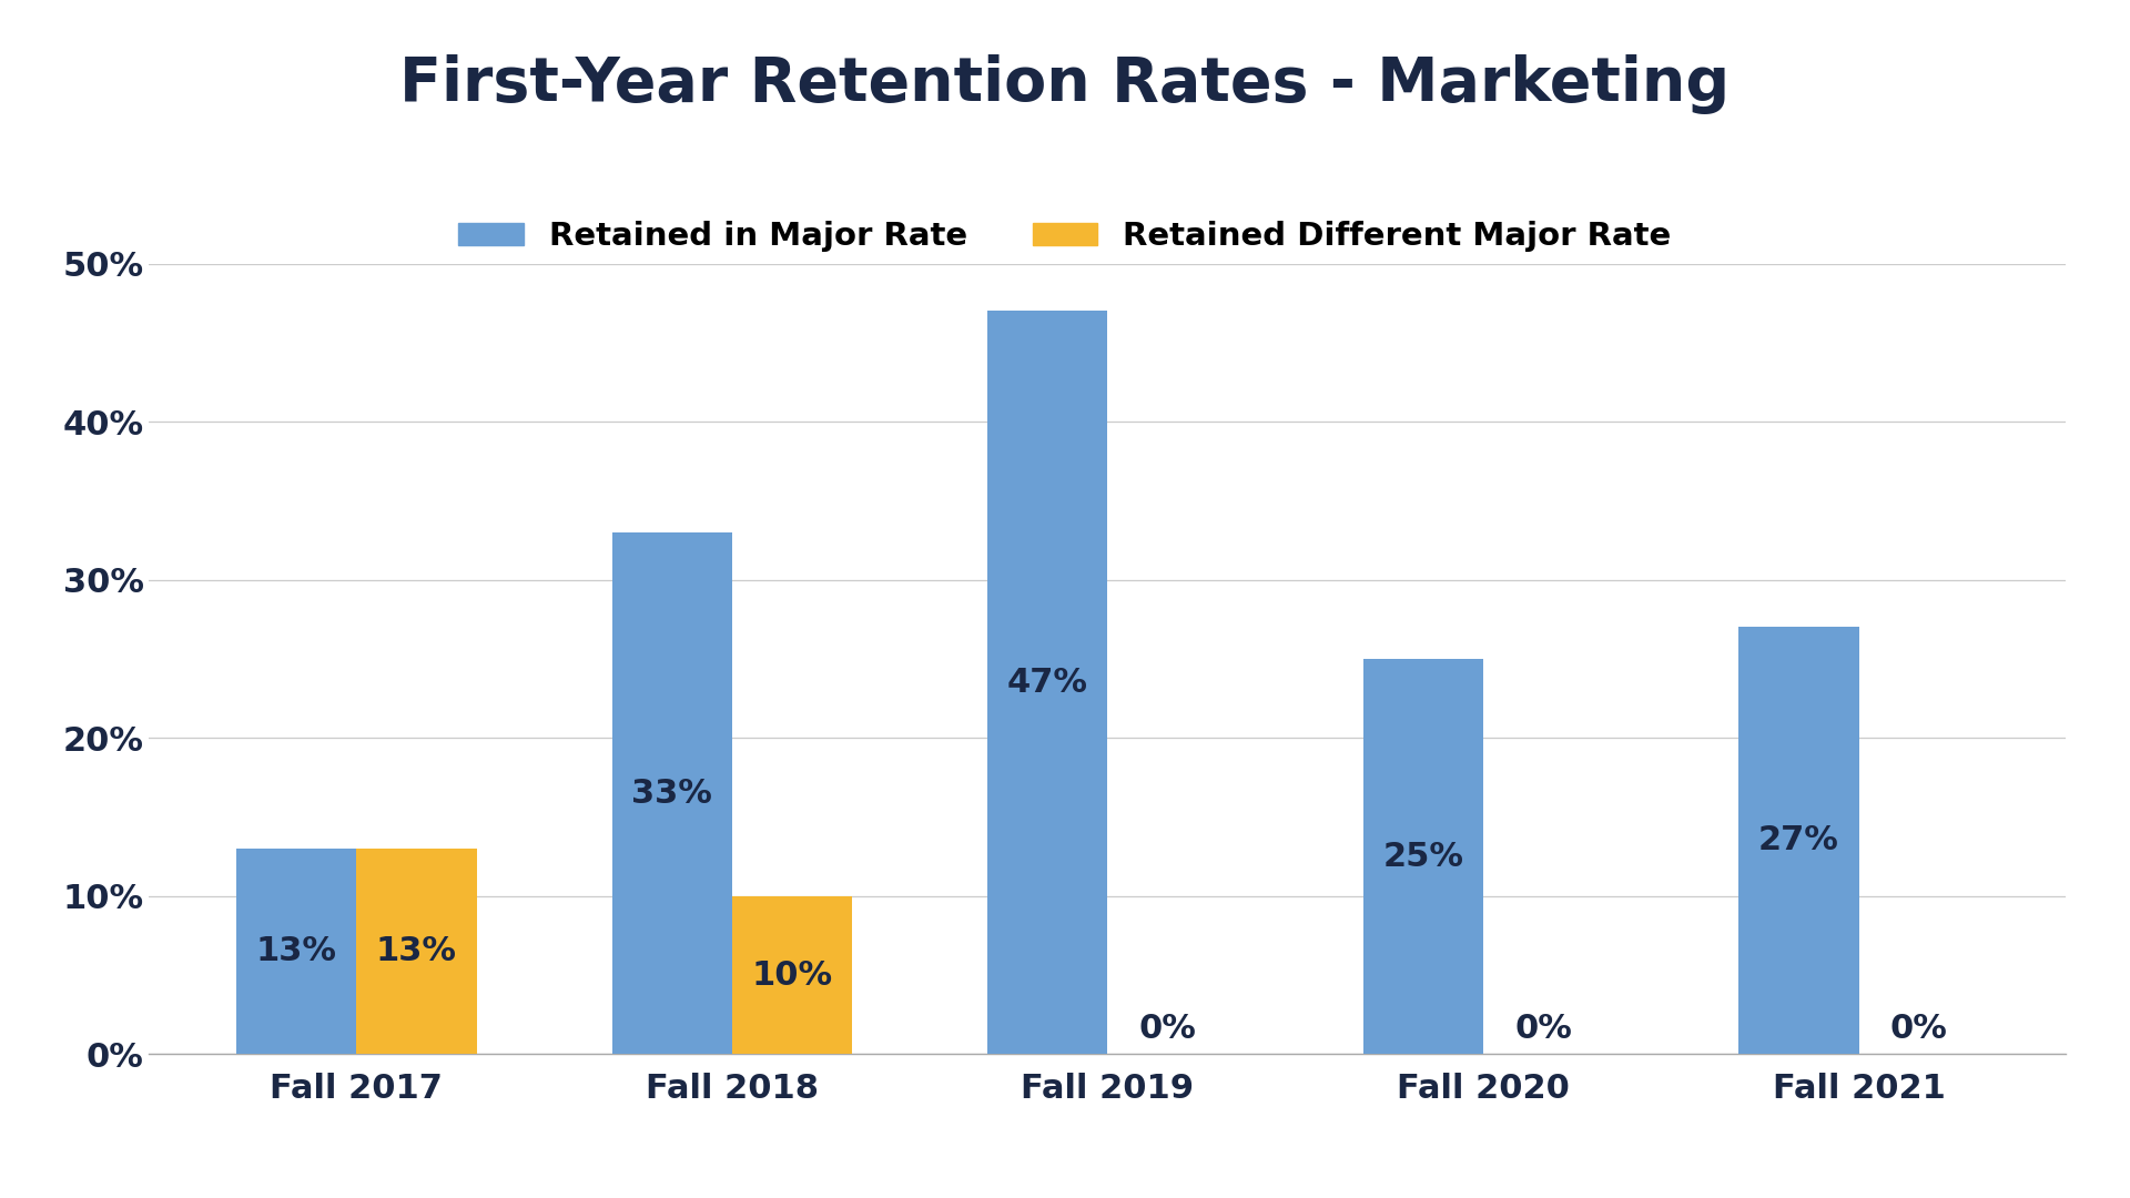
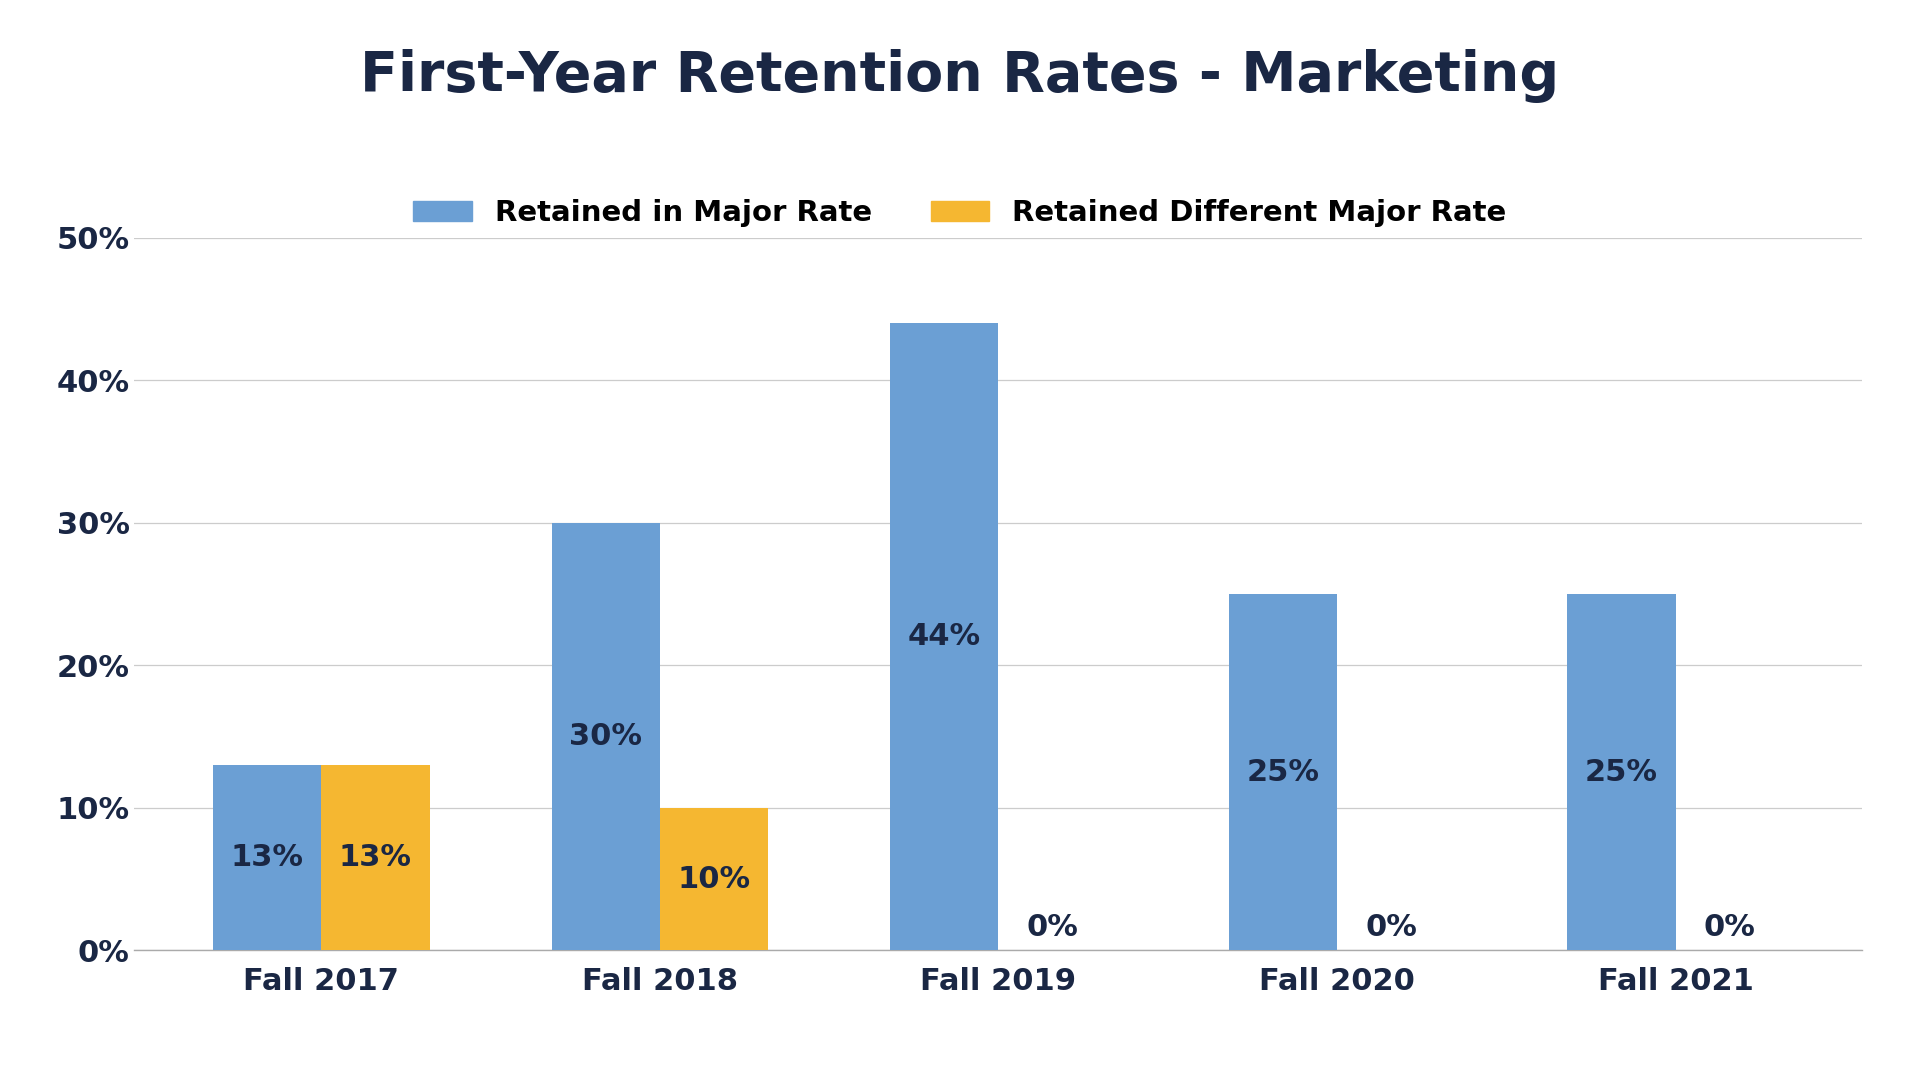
Retained in Major Rate/Fall 2018: 33% -> 30%
Retained in Major Rate/Fall 2019: 47% -> 44%
Retained in Major Rate/Fall 2021: 27% -> 25%
